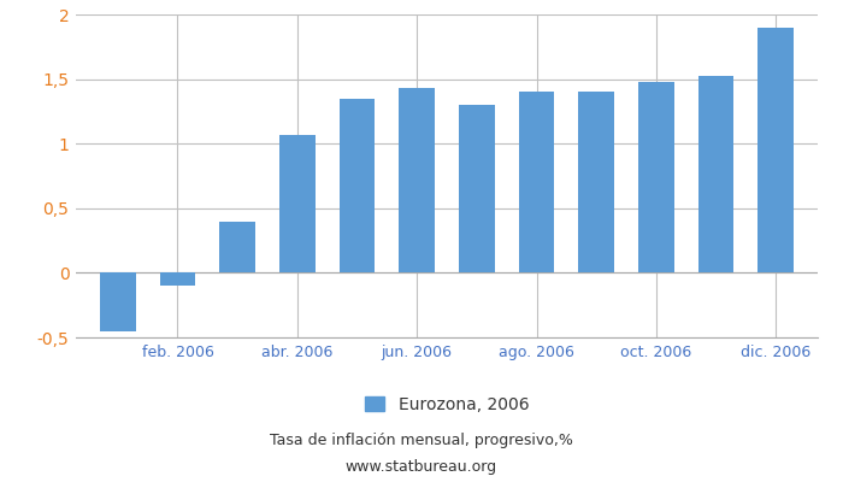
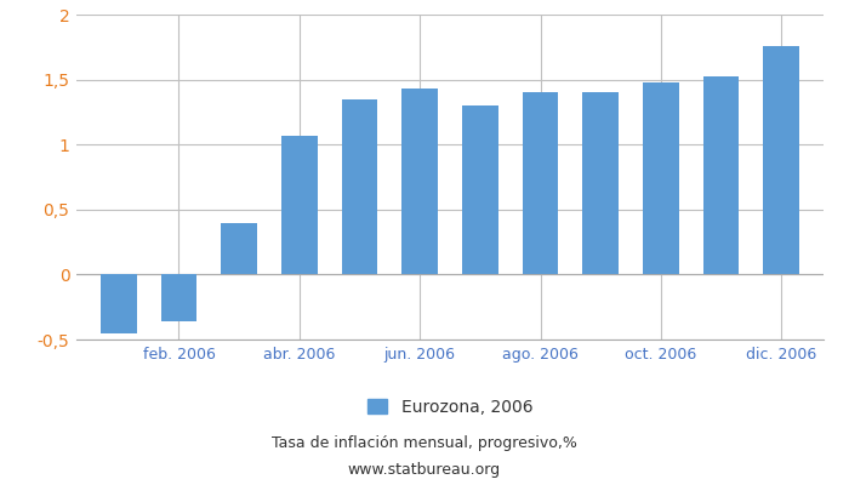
feb. 2006: -0,10 -> -0,36
dic. 2006: 1,90 -> 1,76
